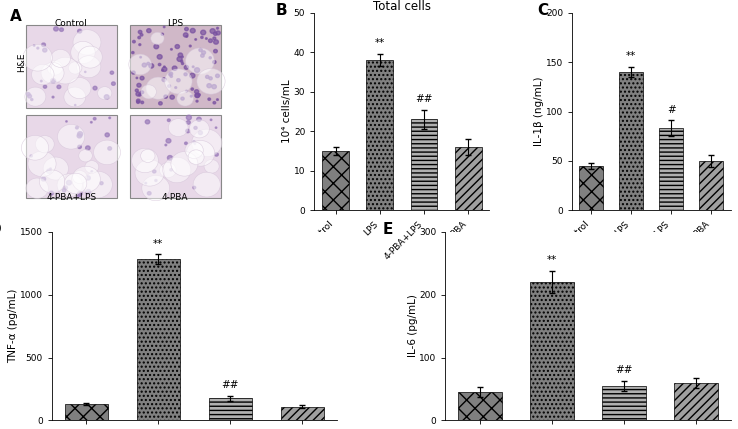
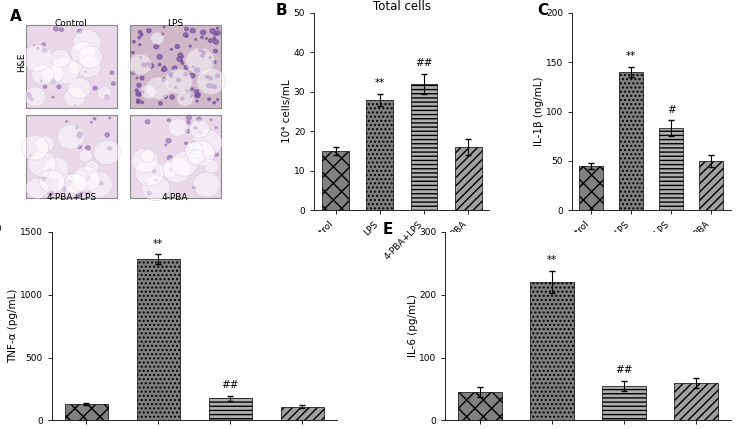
Total cells/LPS: 38 -> 28
Total cells/4-PBA+LPS: 23 -> 32
